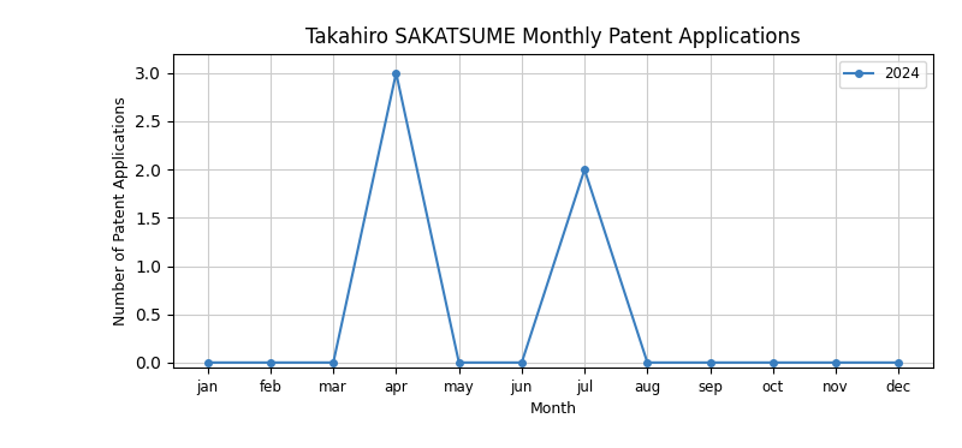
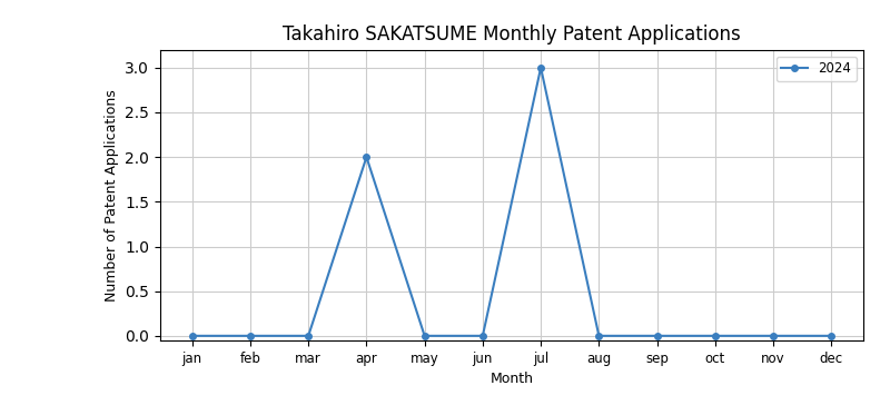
apr: 3 -> 2
jul: 2 -> 3
